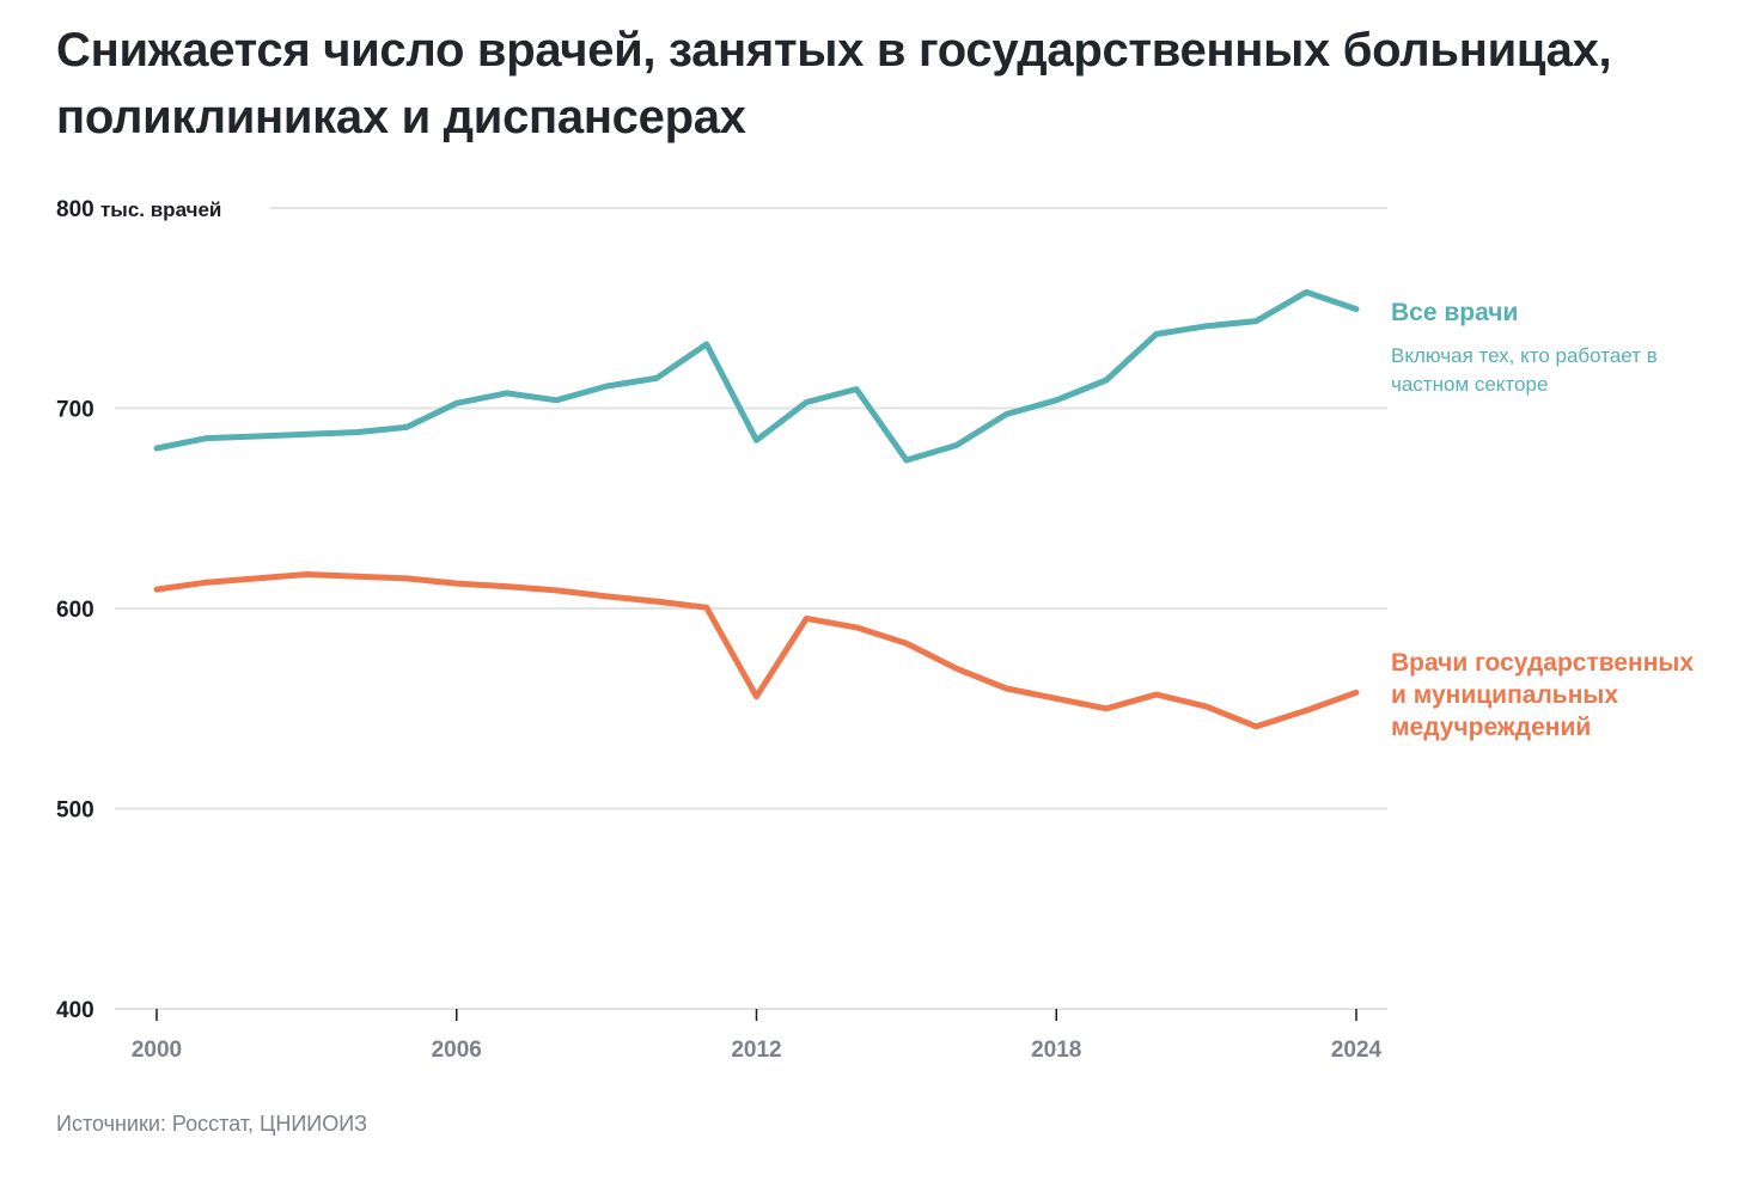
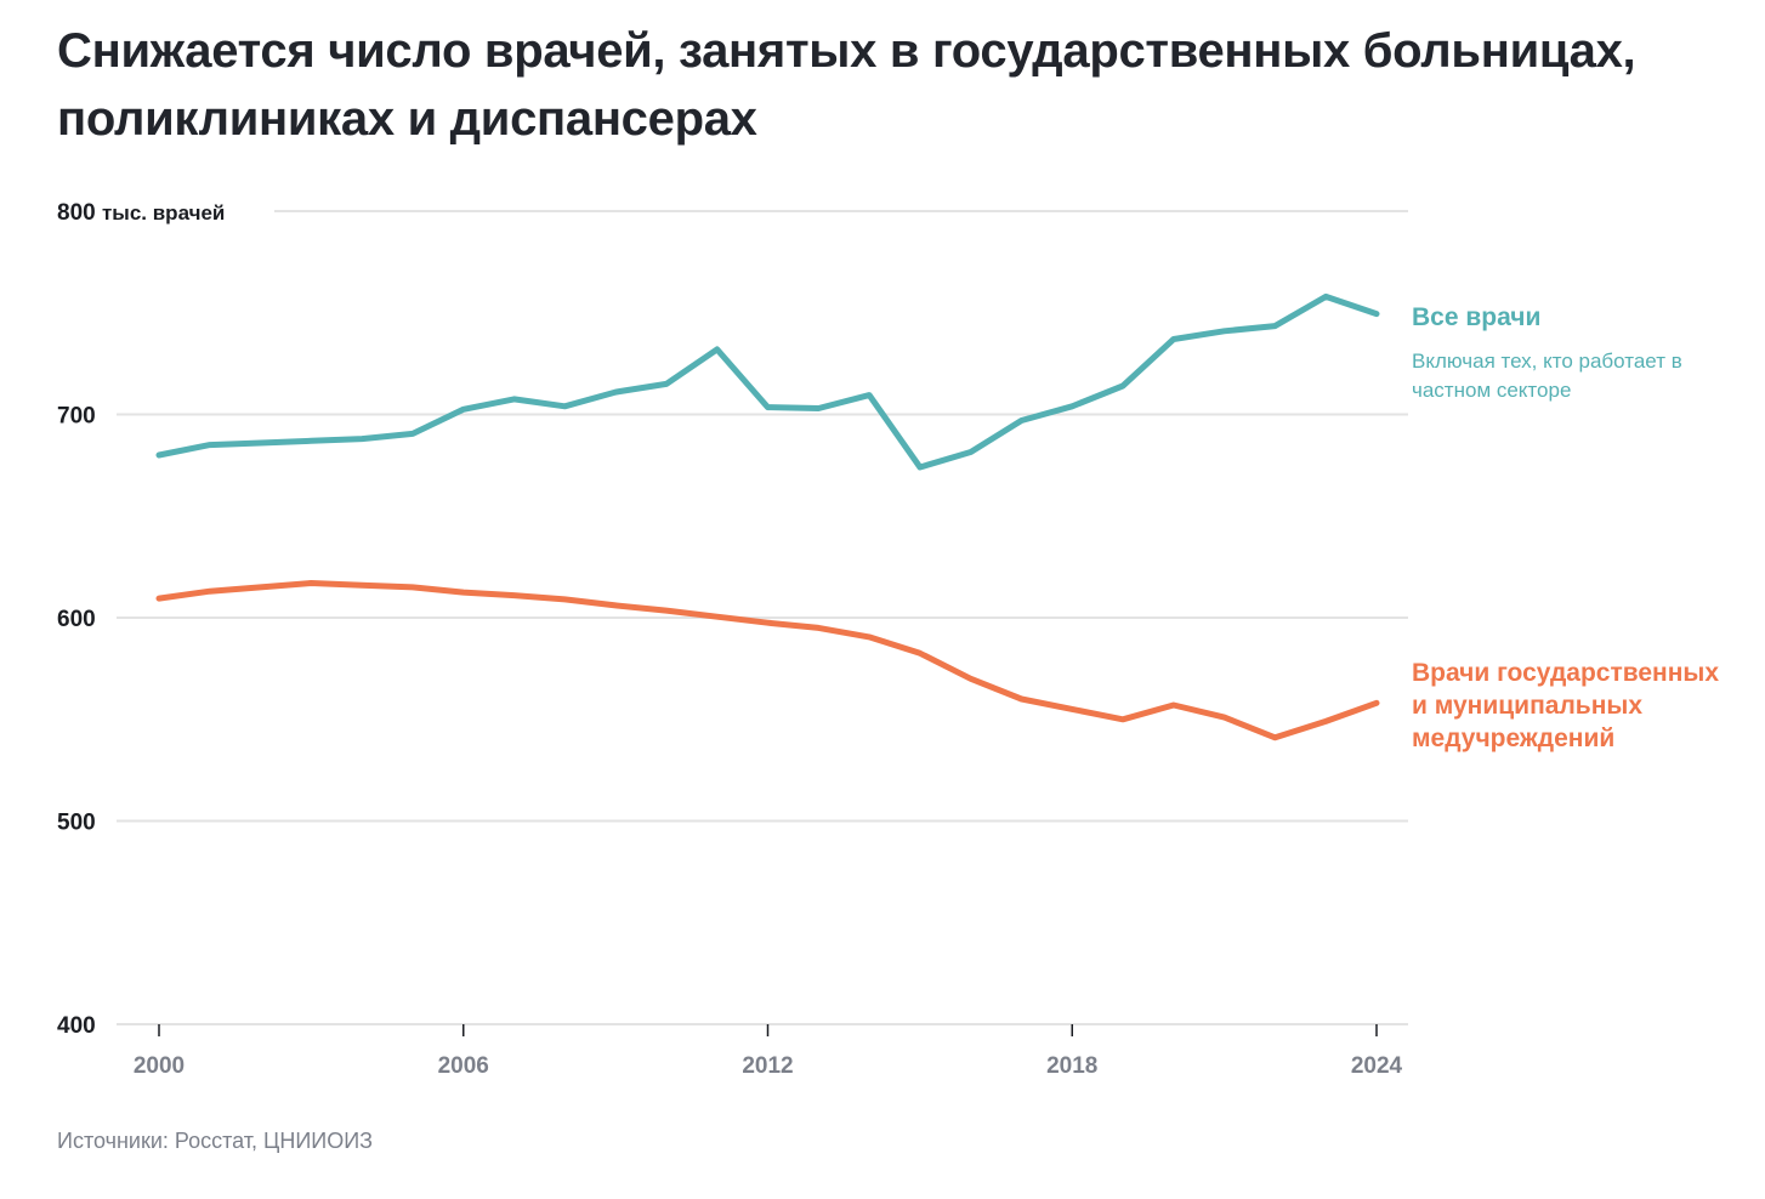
Все врачи/2012: 684 -> 704
Врачи государственных и муниципальных медучреждений/2012: 556 -> 598
